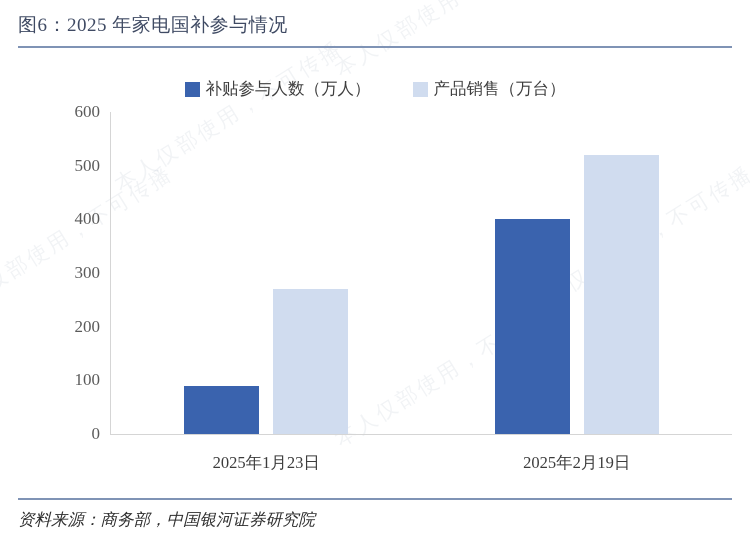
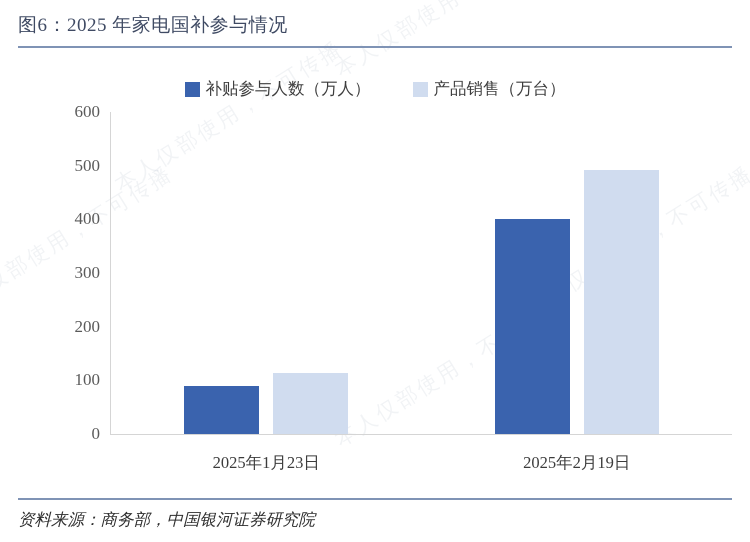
产品销售（万台）/2025年1月23日: 270 -> 110
产品销售（万台）/2025年2月19日: 520 -> 490
